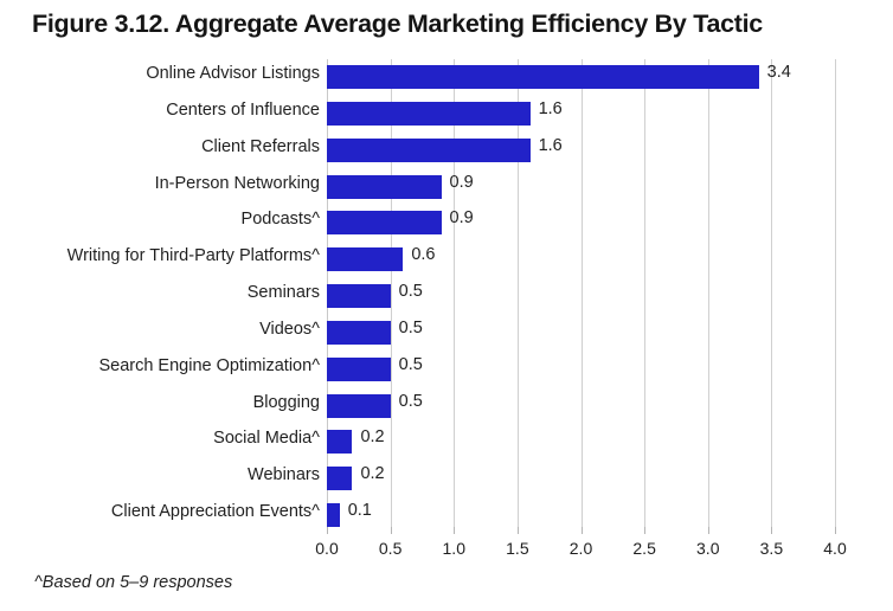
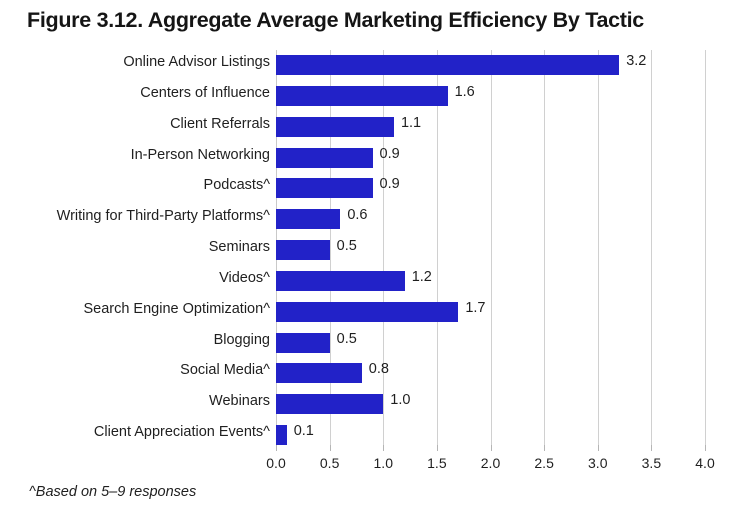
Online Advisor Listings: 3.4 -> 3.2
Client Referrals: 1.6 -> 1.1
Videos^: 0.5 -> 1.2
Search Engine Optimization^: 0.5 -> 1.7
Social Media^: 0.2 -> 0.8
Webinars: 0.2 -> 1.0
